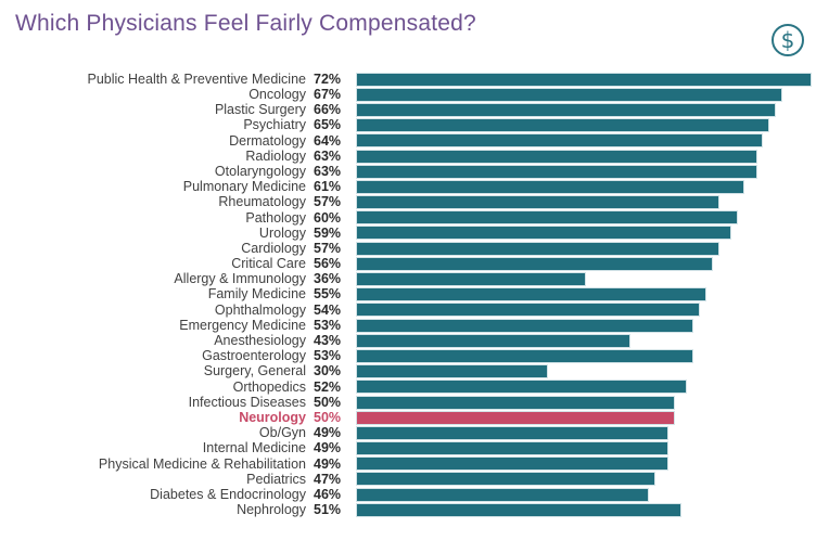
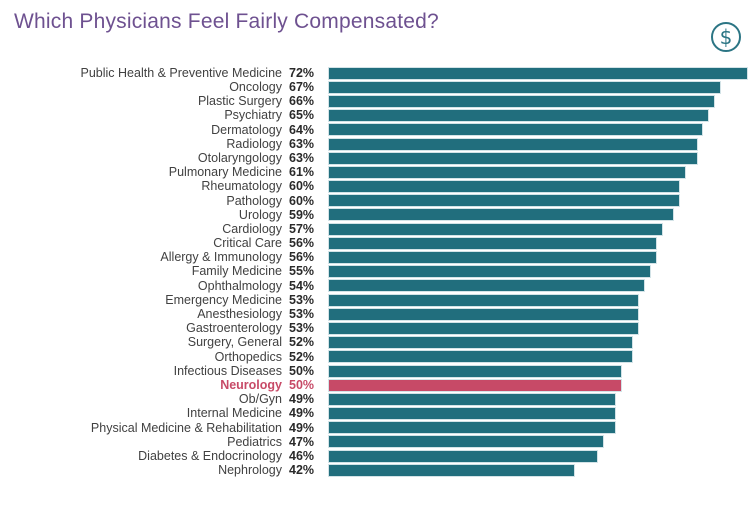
Rheumatology: 57% -> 60%
Allergy & Immunology: 36% -> 56%
Anesthesiology: 43% -> 53%
Surgery, General: 30% -> 52%
Nephrology: 51% -> 42%
